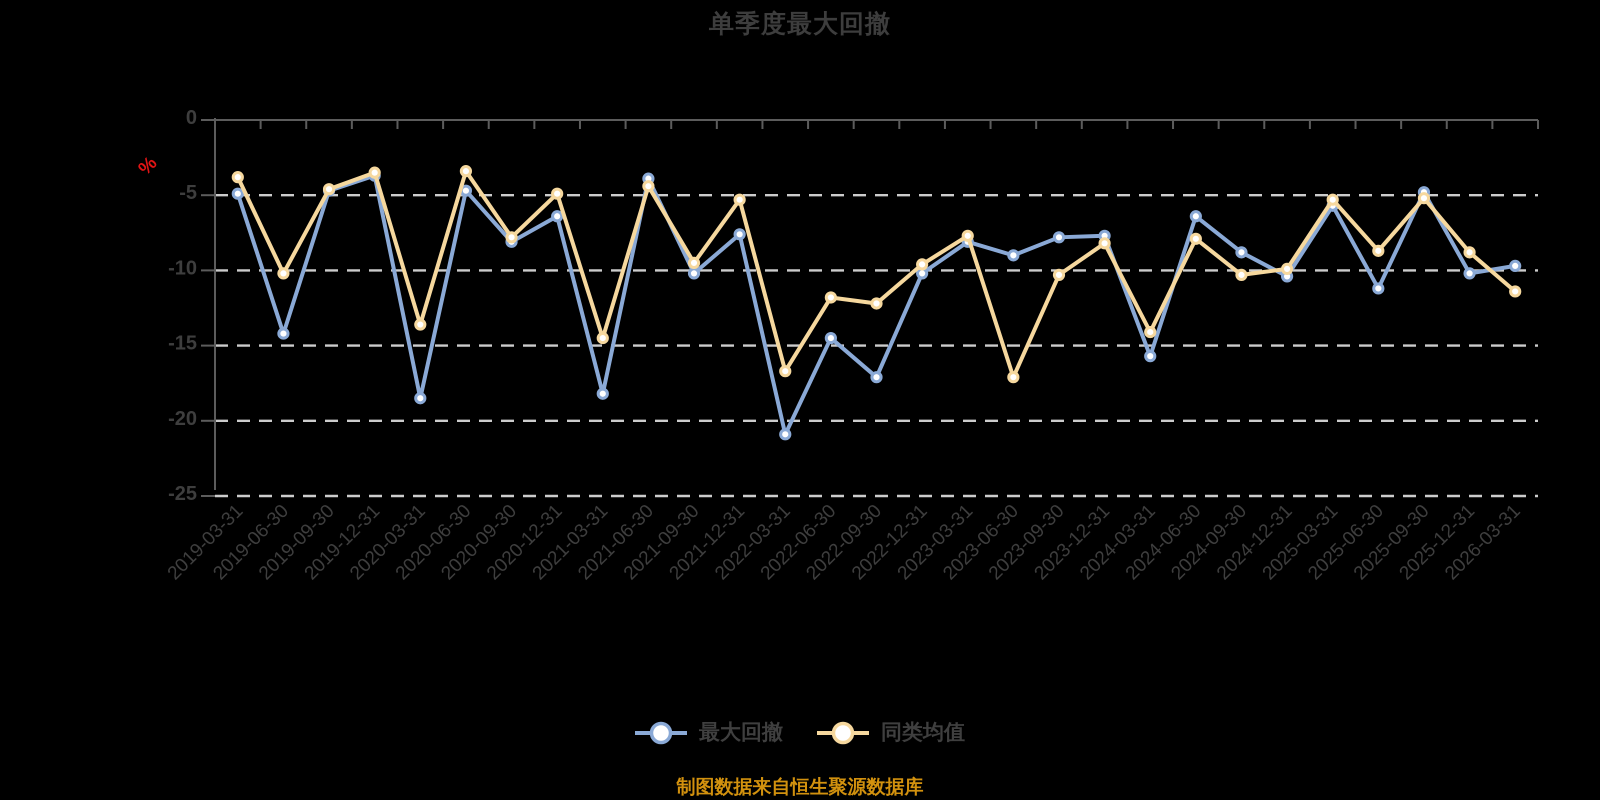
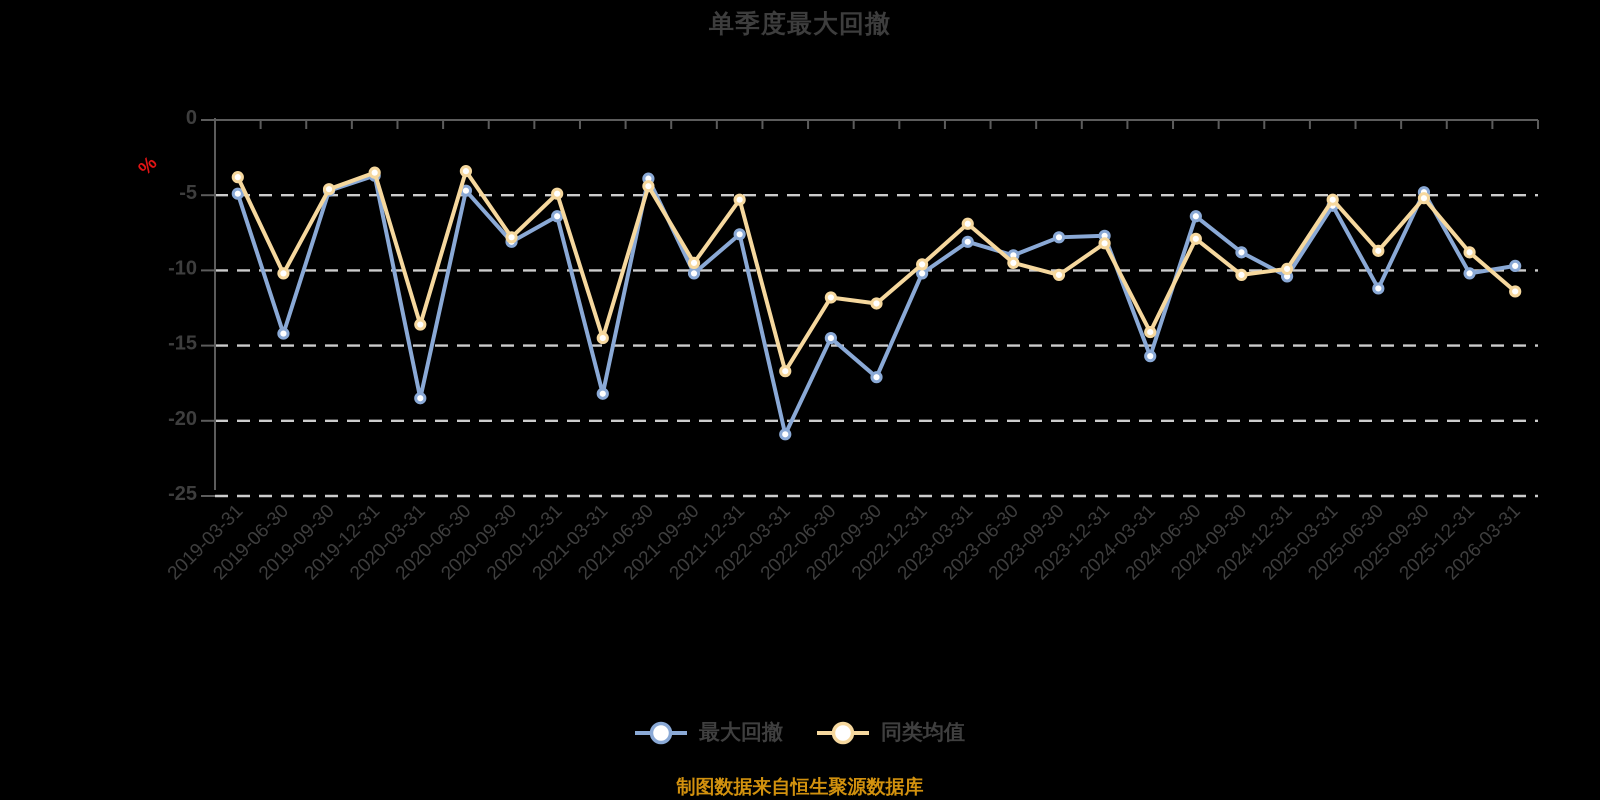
同类均值/2023-03-31: -7.7 -> -6.9
同类均值/2023-06-30: -17.1 -> -9.5
